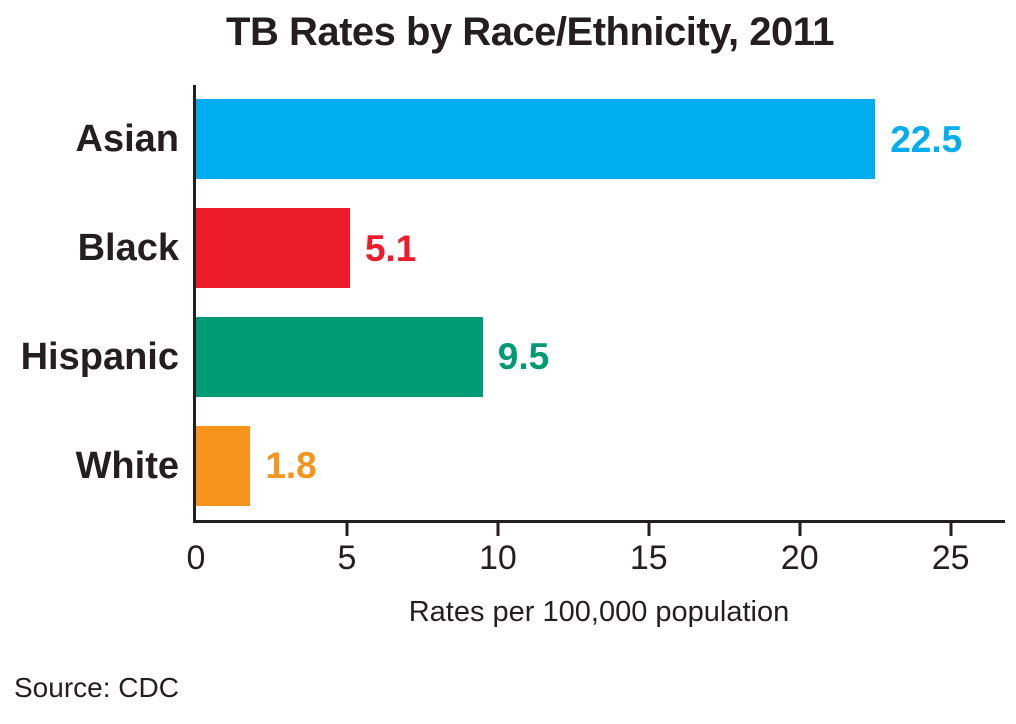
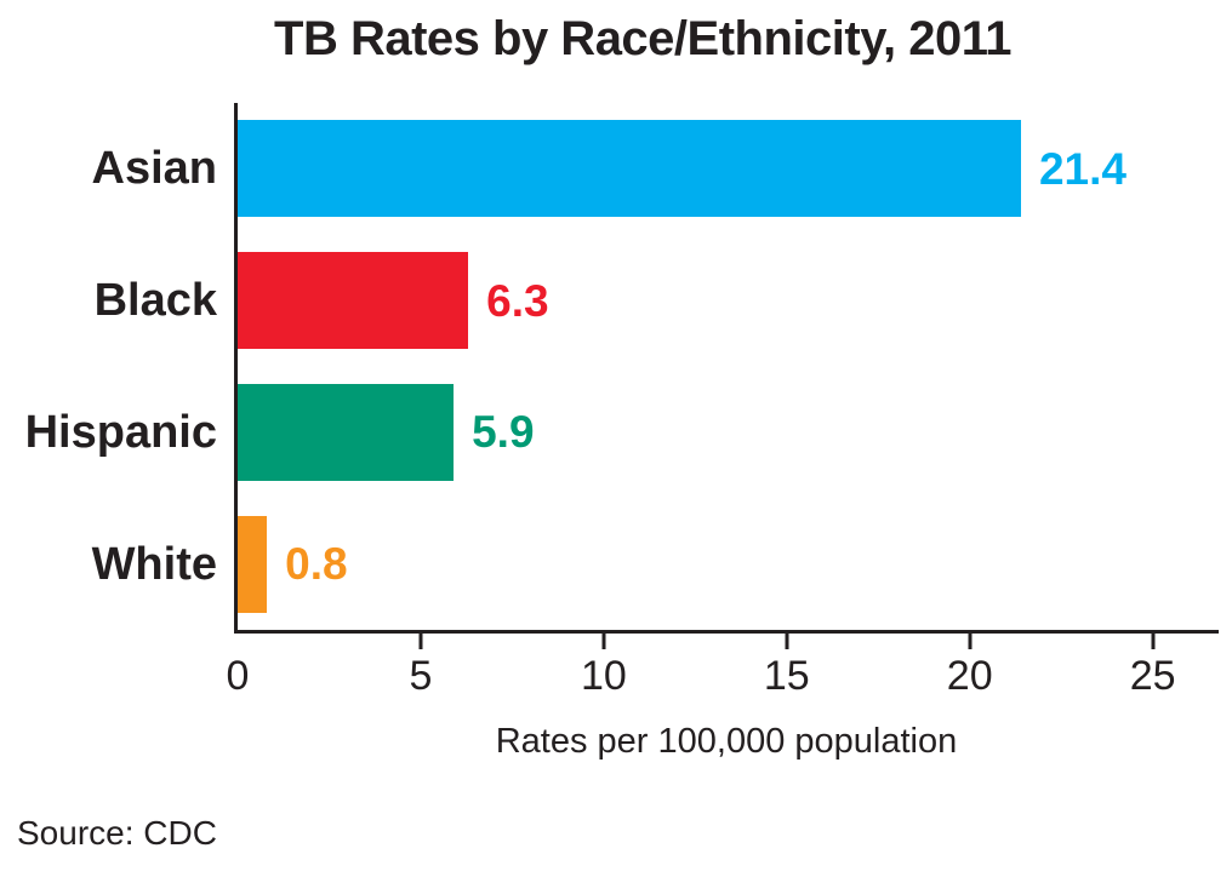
Asian: 22.5 -> 21.4
Black: 5.1 -> 6.3
Hispanic: 9.5 -> 5.9
White: 1.8 -> 0.8
